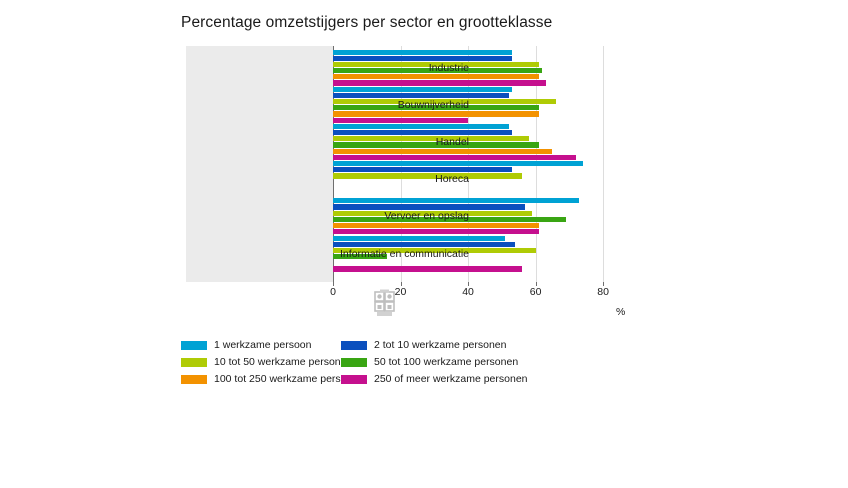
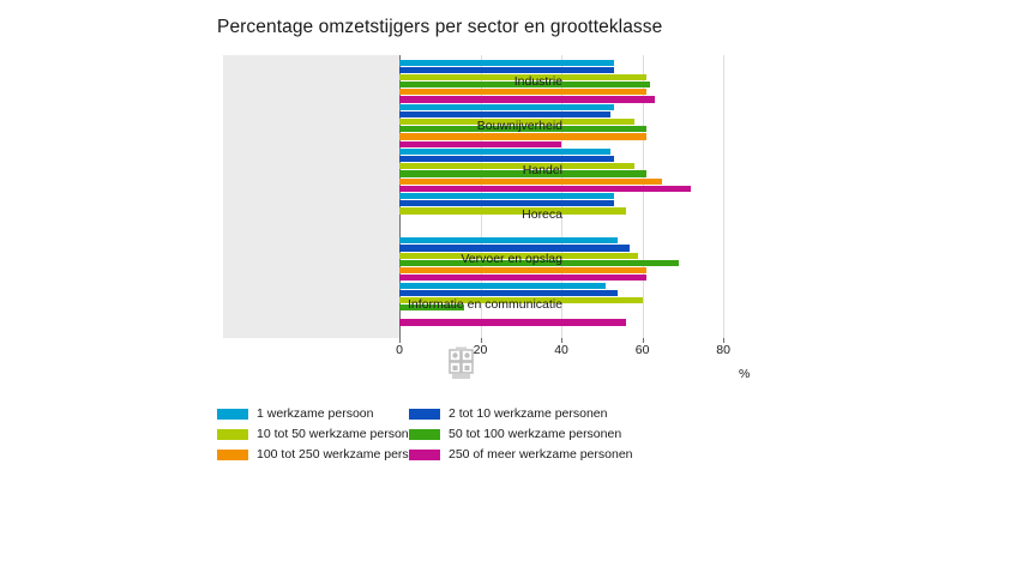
10 tot 50 werkzame personen/Bouwnijverheid: 66 -> 58
1 werkzame persoon/Horeca: 74 -> 53
1 werkzame persoon/Vervoer en opslag: 73 -> 54
